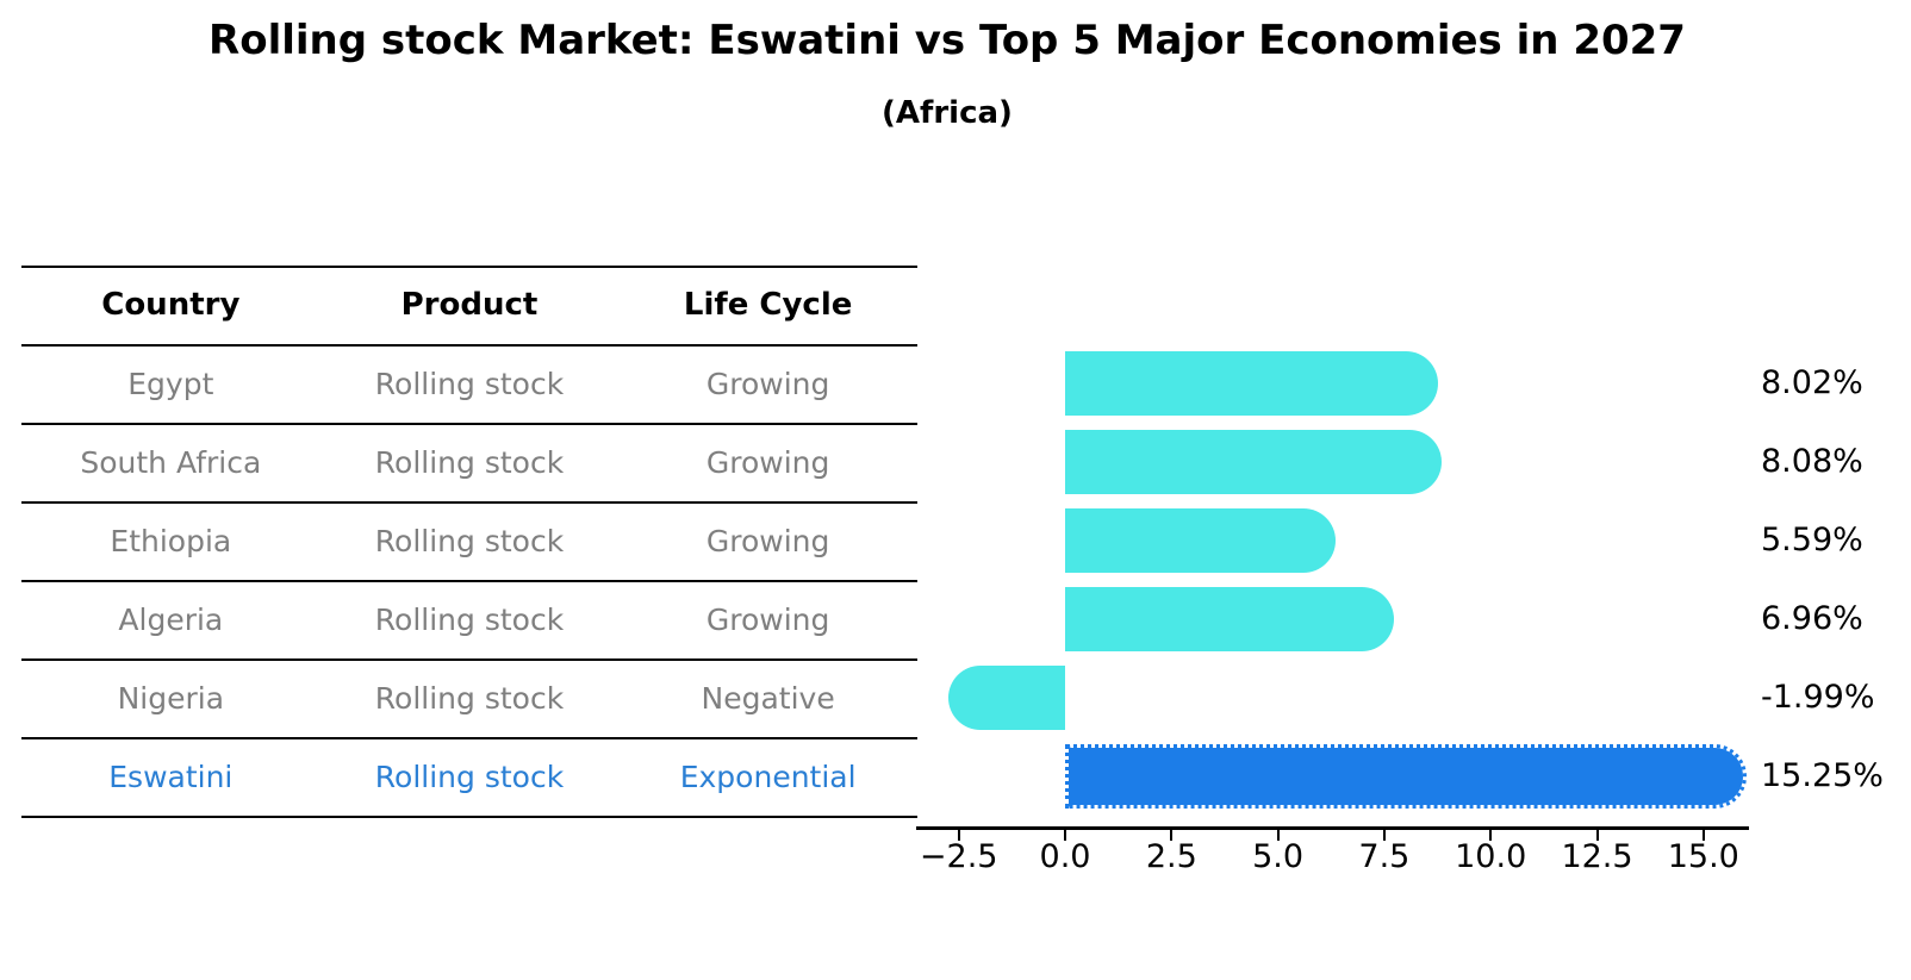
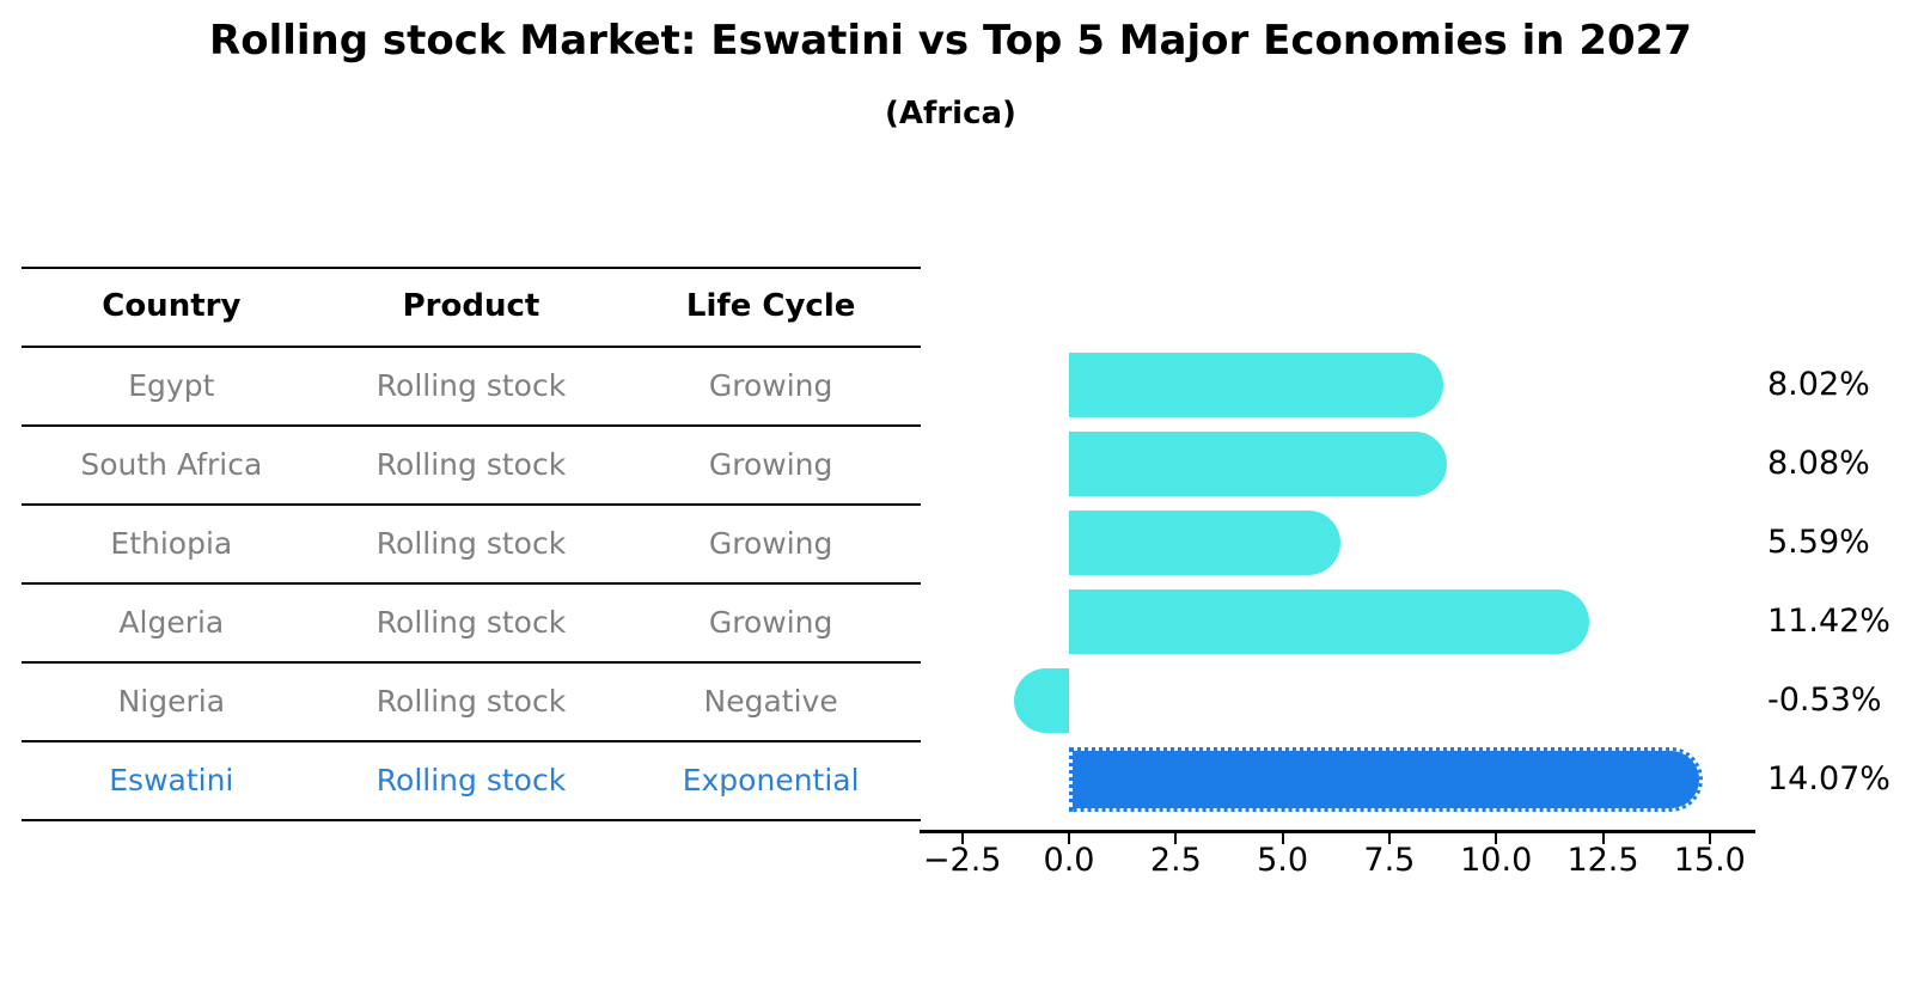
Algeria: 6.96% -> 11.42%
Nigeria: -1.99% -> -0.53%
Eswatini: 15.25% -> 14.07%
